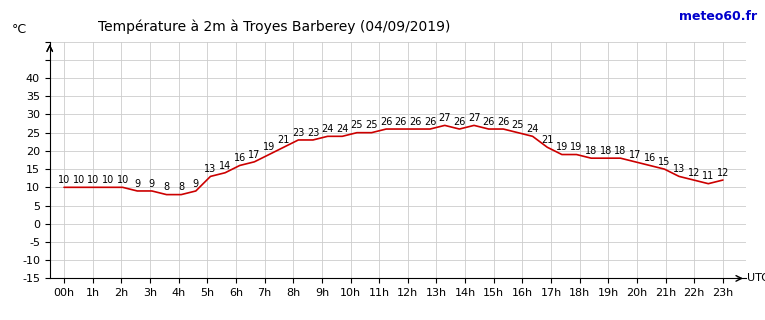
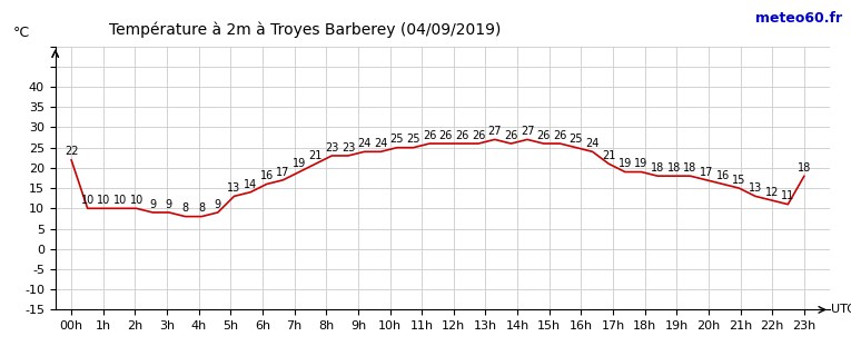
00h: 10 -> 22
23h: 12 -> 18
